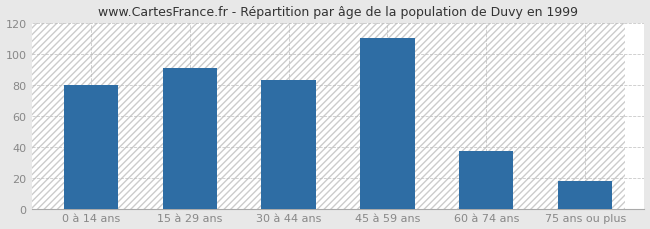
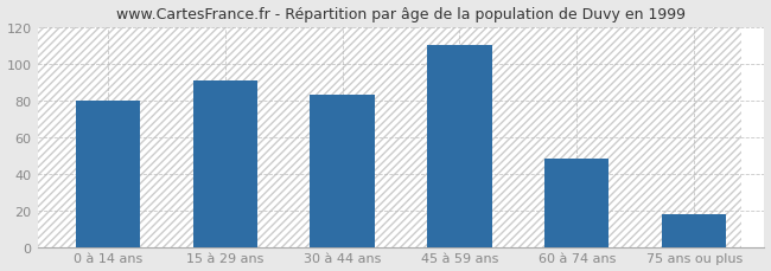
60 à 74 ans: 37 -> 48
